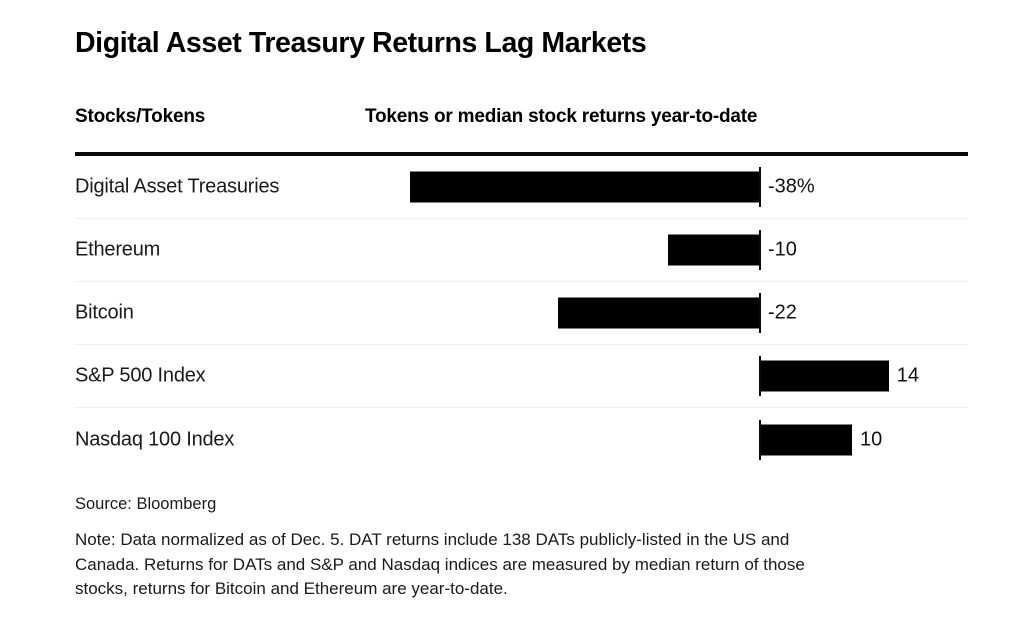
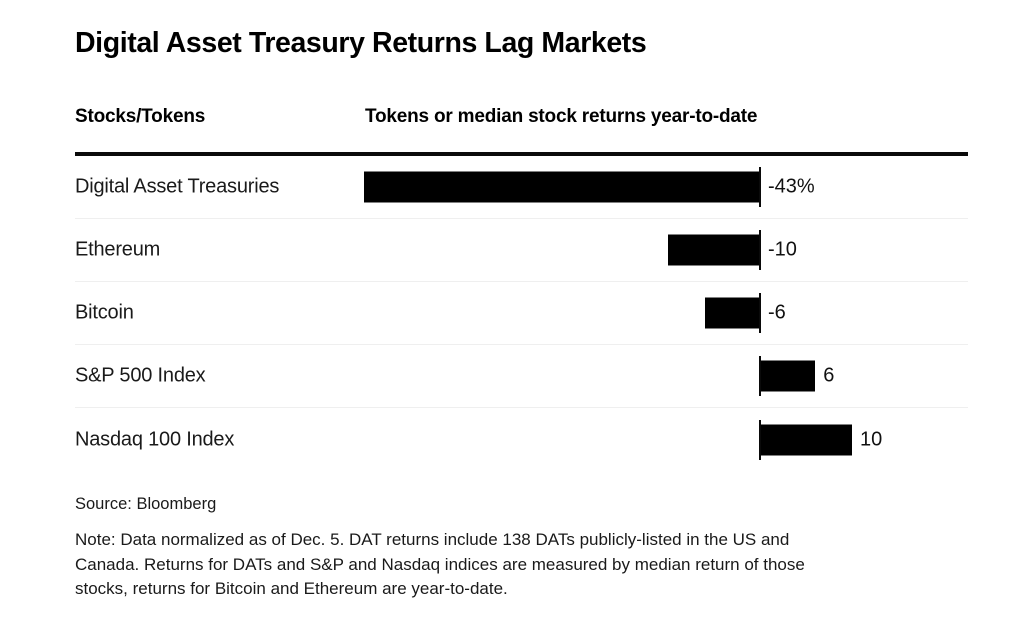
Digital Asset Treasuries: -38% -> -43%
Bitcoin: -22 -> -6
S&P 500 Index: 14 -> 6
